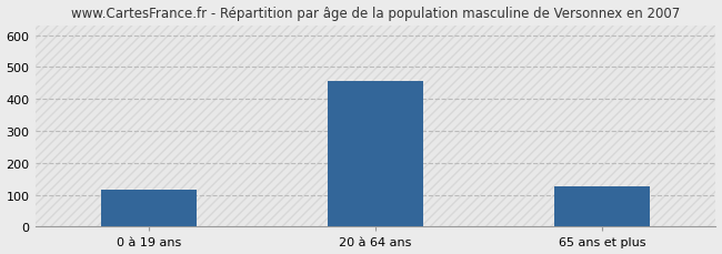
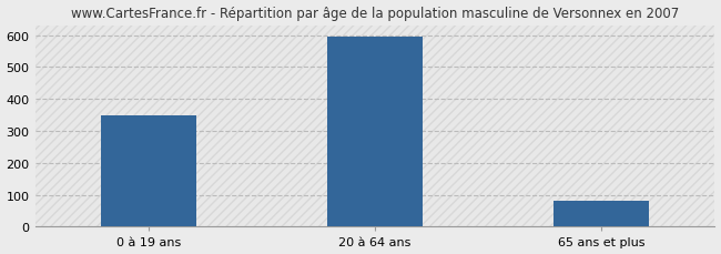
0 à 19 ans: 115 -> 350
20 à 64 ans: 455 -> 595
65 ans et plus: 125 -> 80
